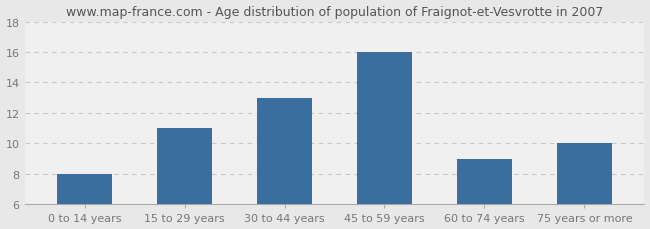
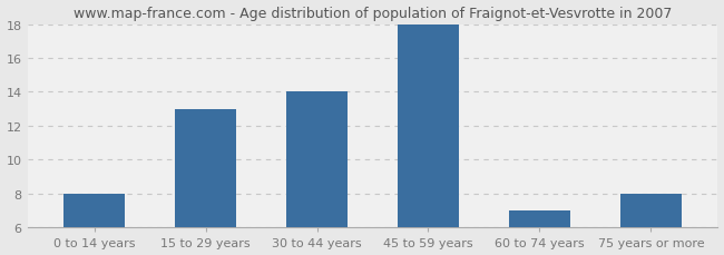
15 to 29 years: 11 -> 13
30 to 44 years: 13 -> 14
45 to 59 years: 16 -> 18
60 to 74 years: 9 -> 7
75 years or more: 10 -> 8
